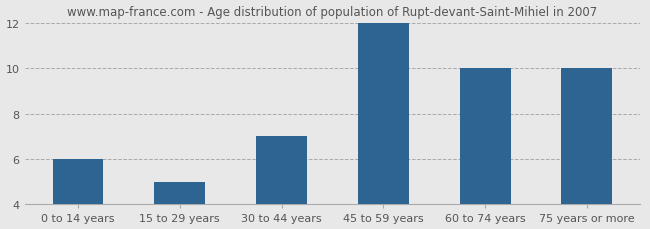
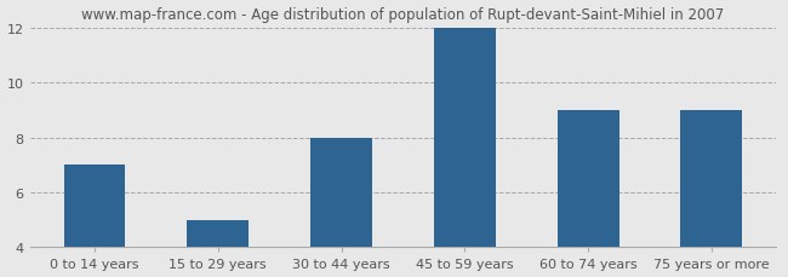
0 to 14 years: 6 -> 7
30 to 44 years: 7 -> 8
60 to 74 years: 10 -> 9
75 years or more: 10 -> 9
